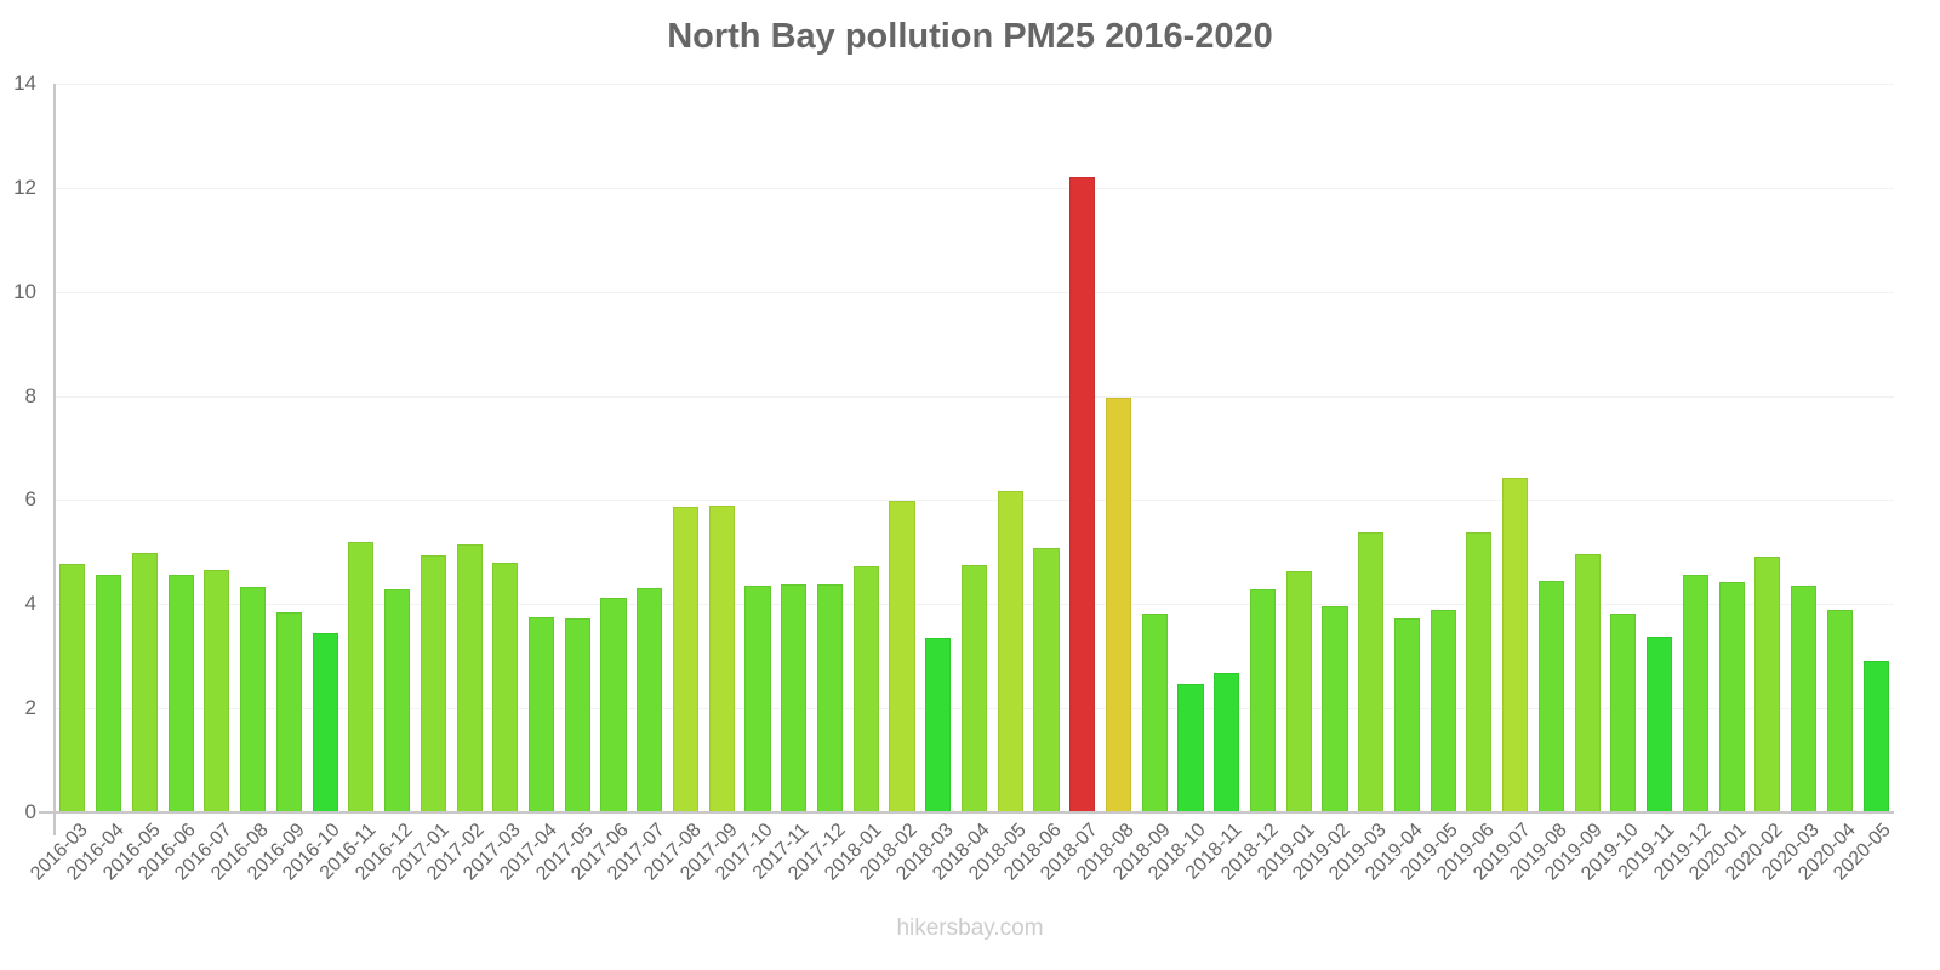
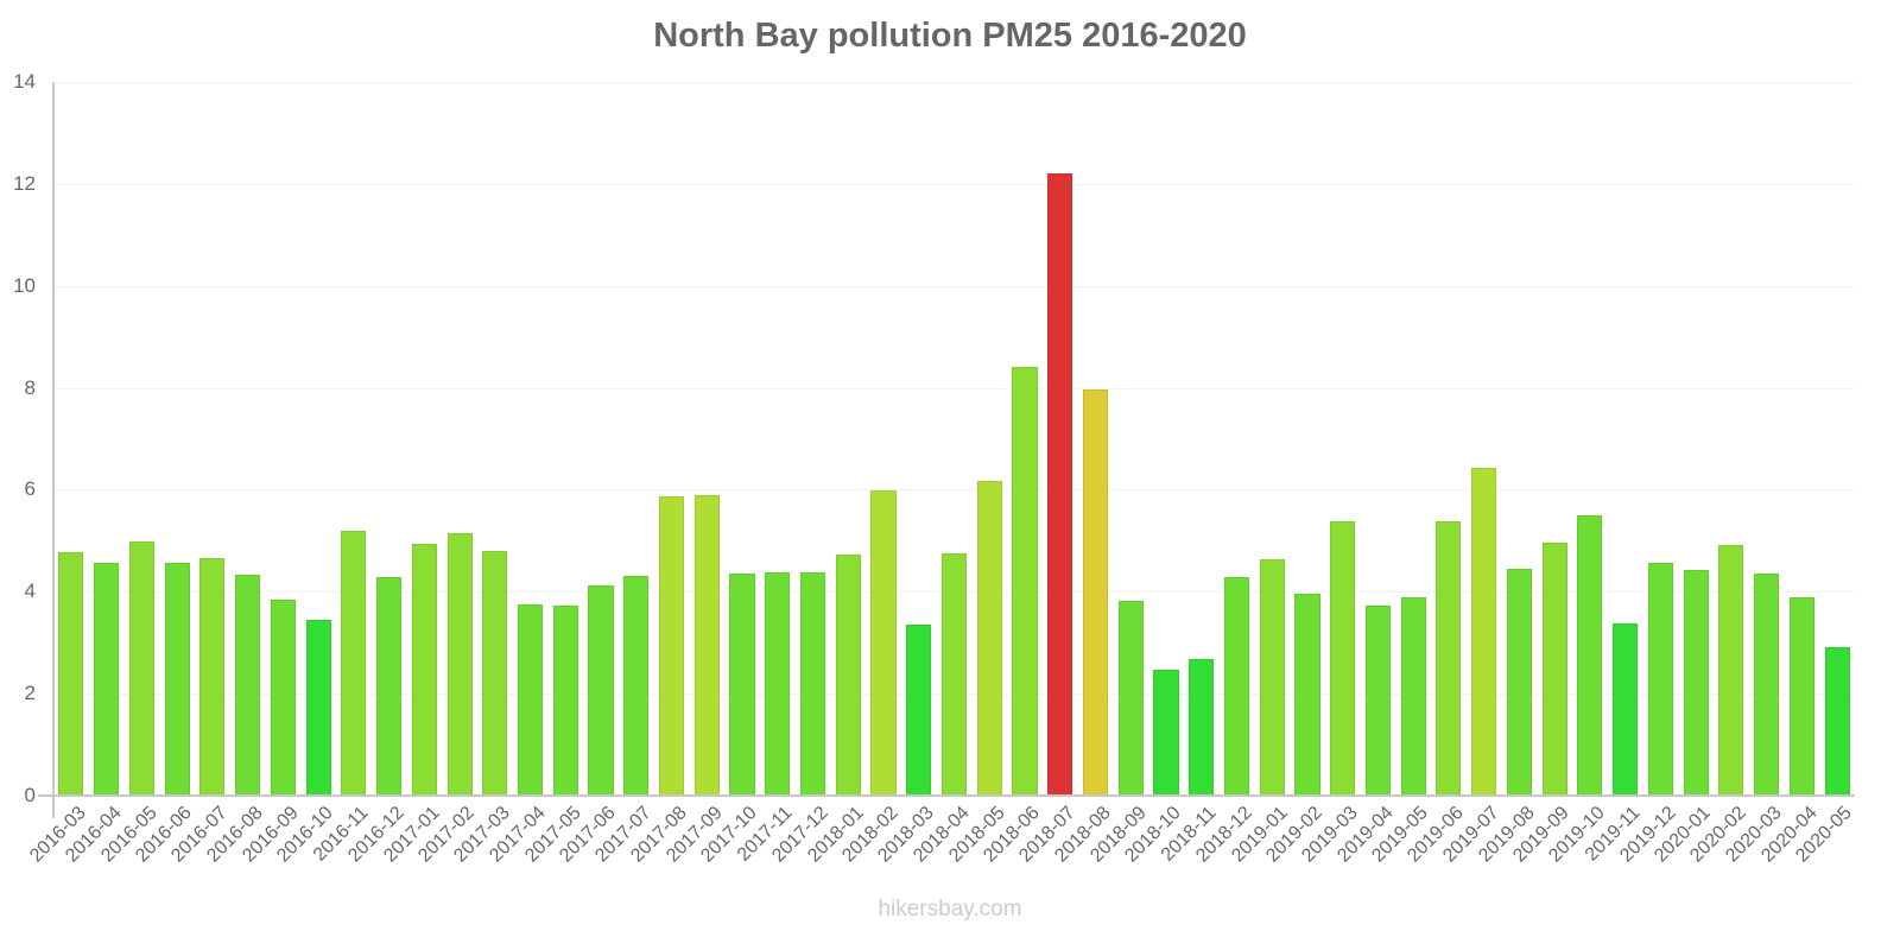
2018-06: 5.1 -> 8.4
2019-10: 3.8 -> 5.5
